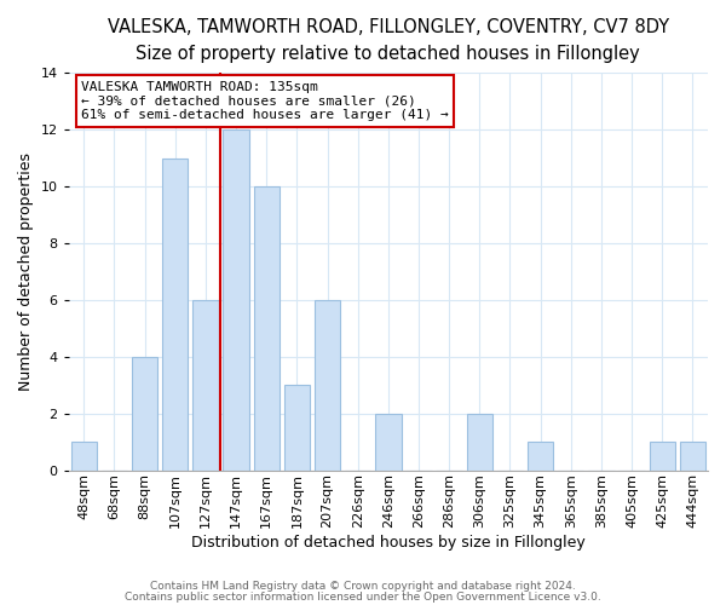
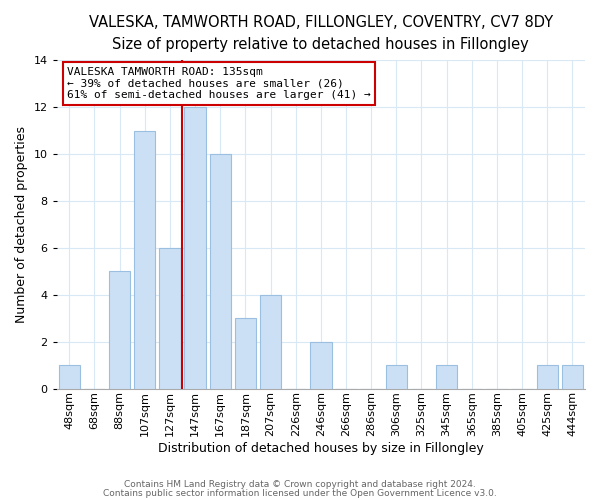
88sqm: 4 -> 5
207sqm: 6 -> 4
306sqm: 2 -> 1
